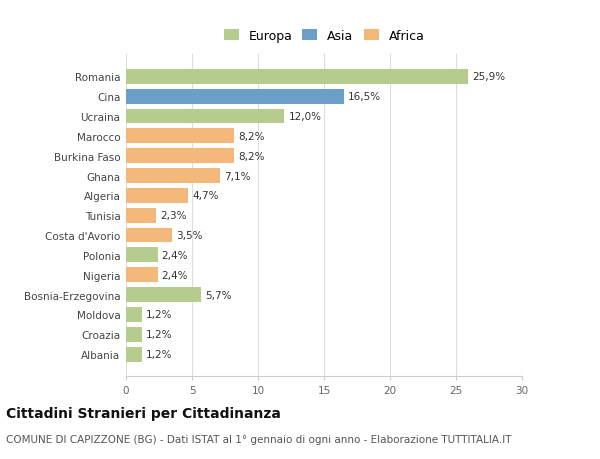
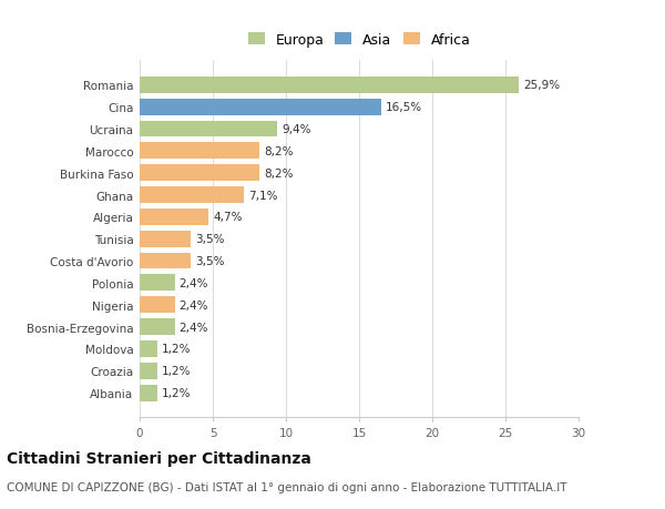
Ucraina: 12,0% -> 9,4%
Tunisia: 2,3% -> 3,5%
Bosnia-Erzegovina: 5,7% -> 2,4%
